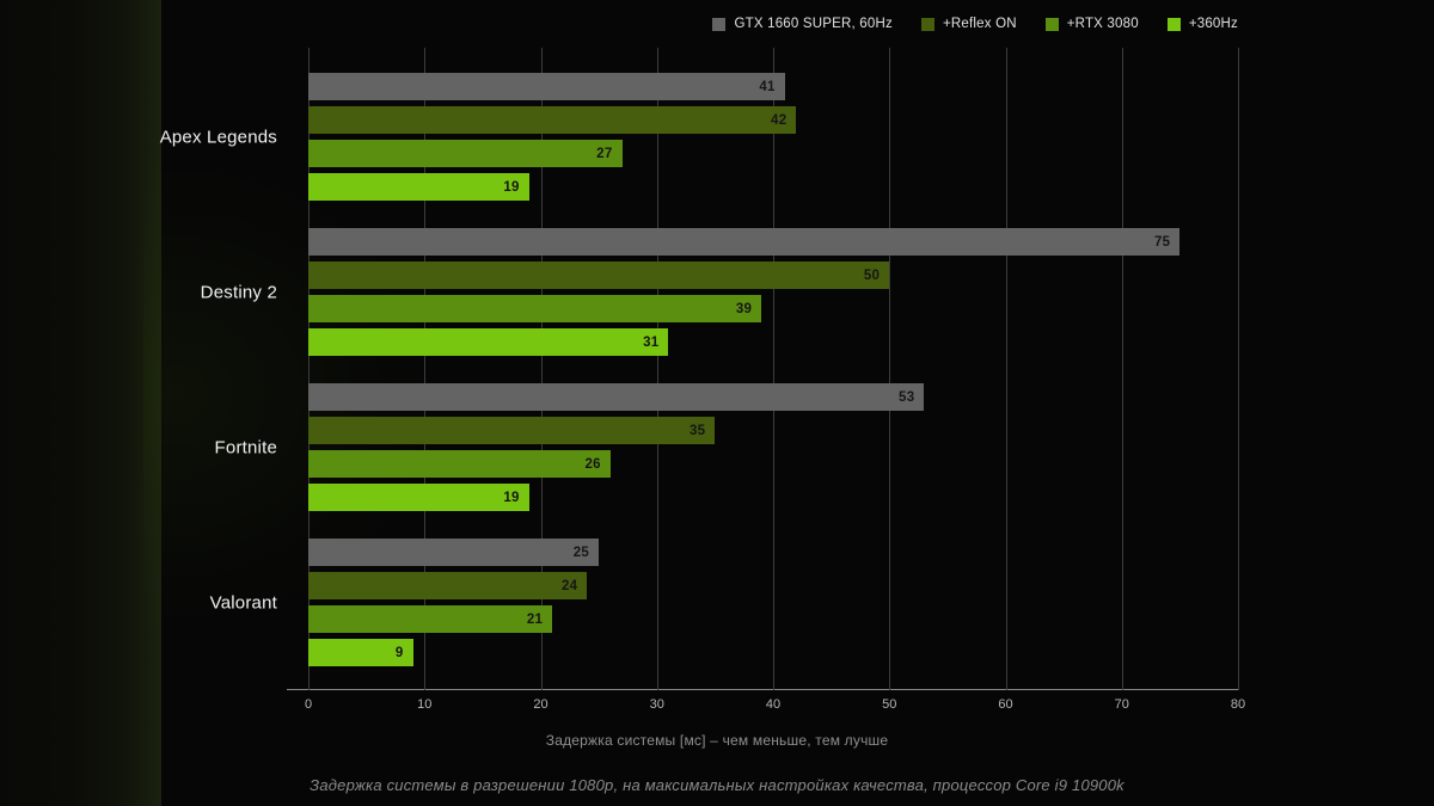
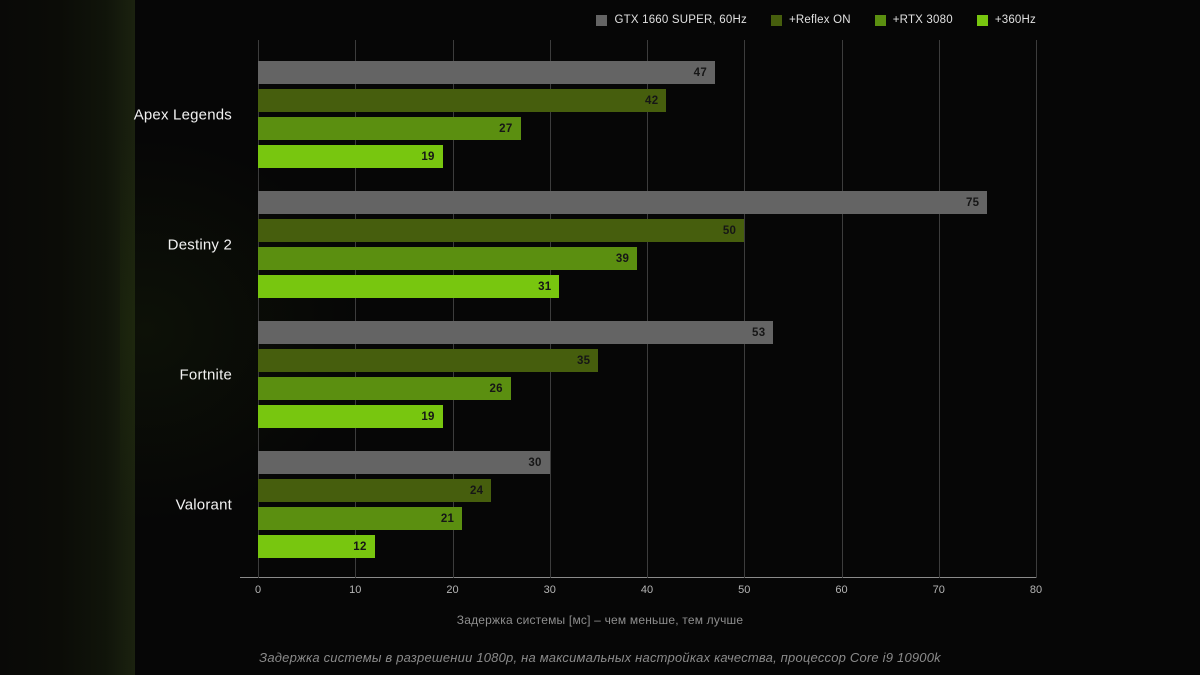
GTX 1660 SUPER, 60Hz/Apex Legends: 41 -> 47
GTX 1660 SUPER, 60Hz/Valorant: 25 -> 30
+360Hz/Valorant: 9 -> 12
